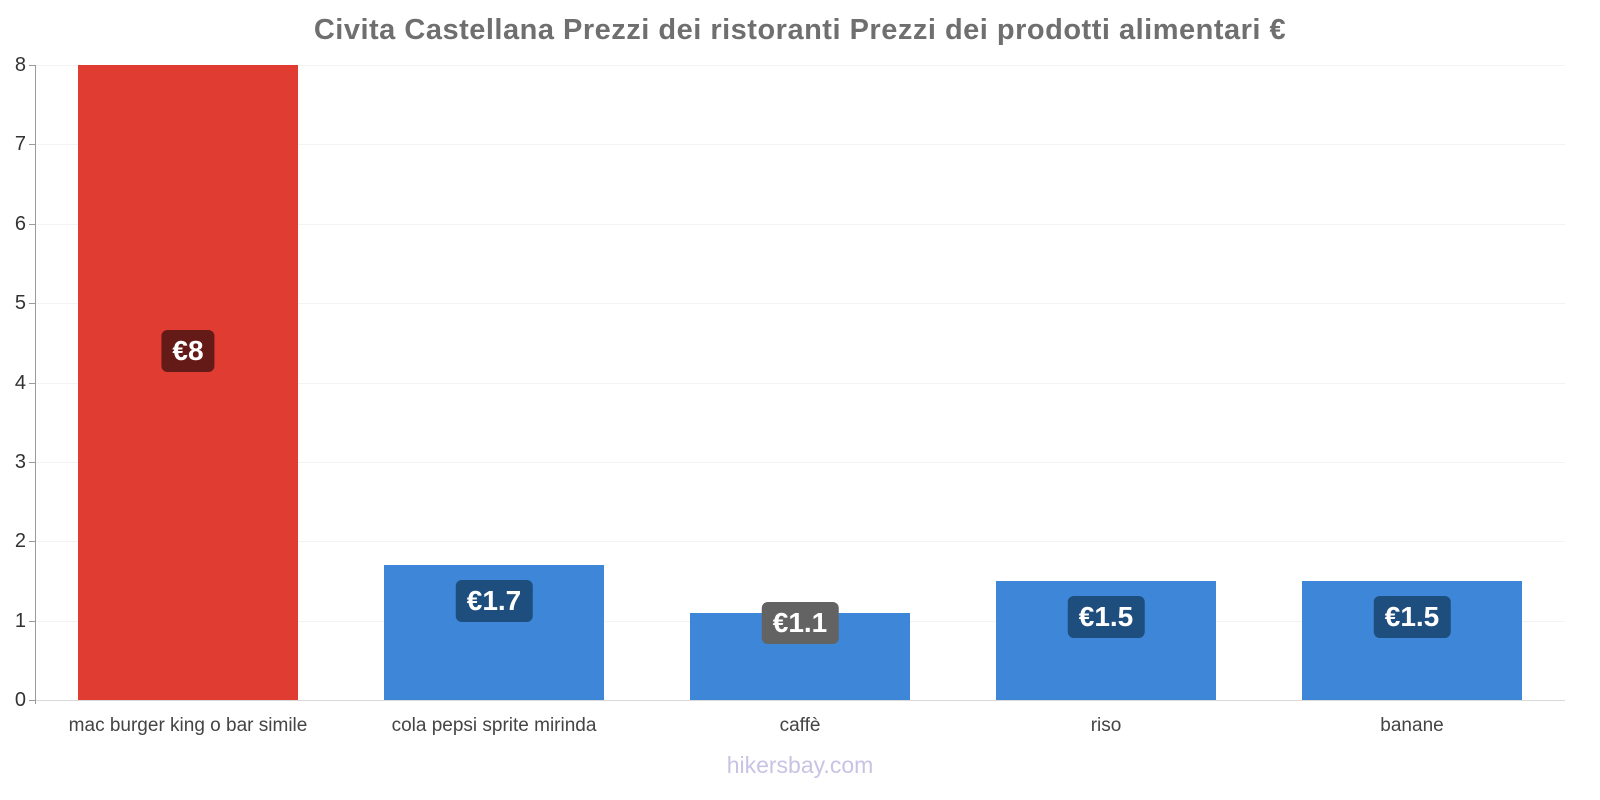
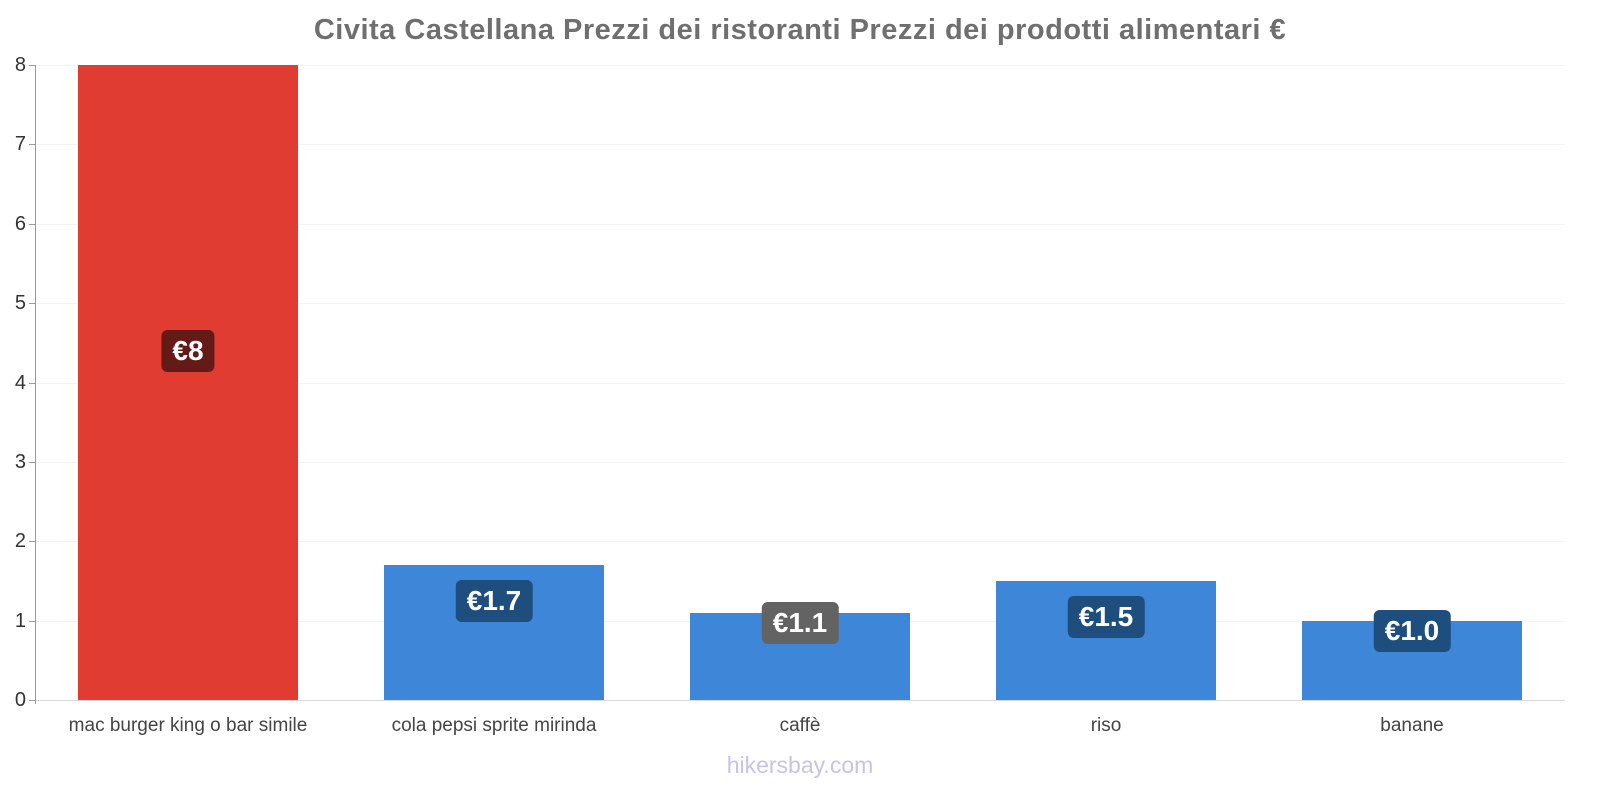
banane: €1.5 -> €1.0
